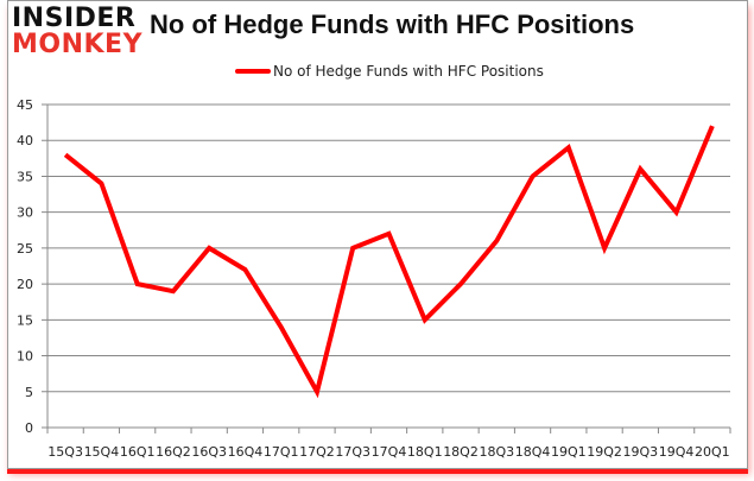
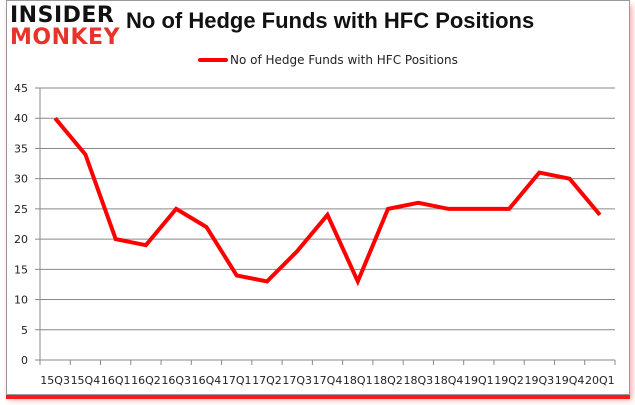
15Q3: 38 -> 40
17Q2: 5 -> 13
17Q3: 25 -> 18
17Q4: 27 -> 24
18Q1: 15 -> 13
18Q2: 20 -> 25
18Q4: 35 -> 25
19Q1: 39 -> 25
19Q3: 36 -> 31
20Q1: 42 -> 24
